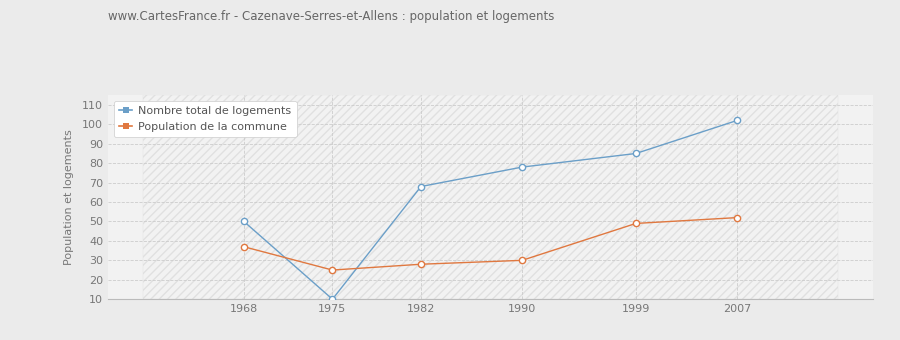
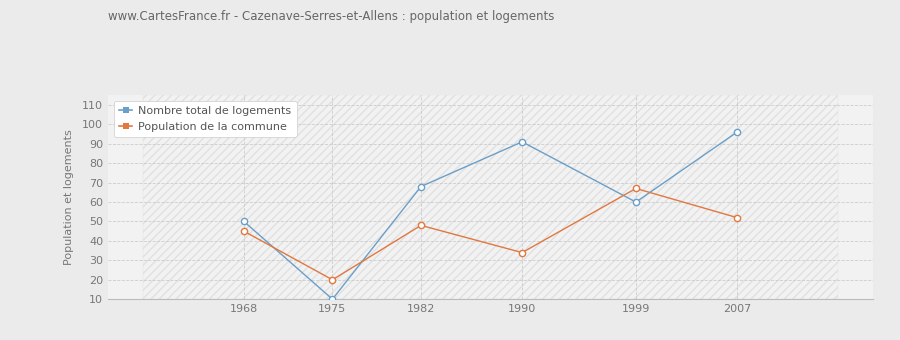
Population de la commune/1968: 37 -> 45
Population de la commune/1975: 25 -> 20
Population de la commune/1982: 28 -> 48
Nombre total de logements/1990: 78 -> 91
Population de la commune/1990: 30 -> 34
Nombre total de logements/1999: 85 -> 60
Population de la commune/1999: 49 -> 67
Nombre total de logements/2007: 102 -> 96
